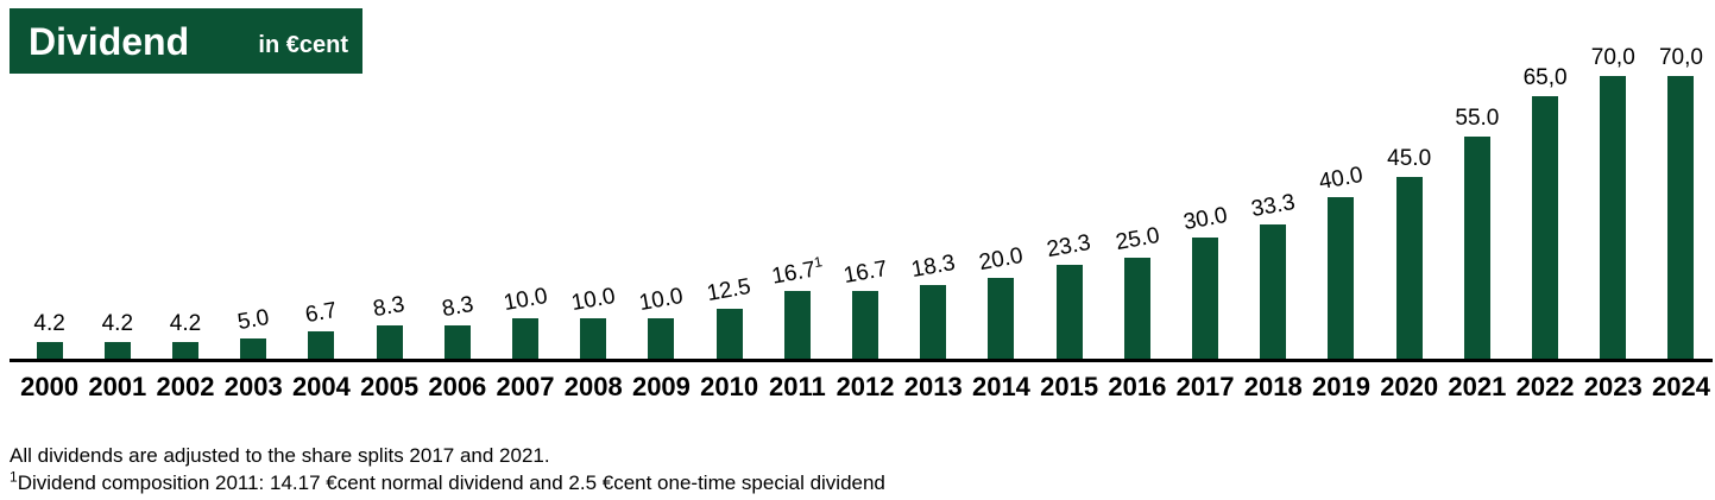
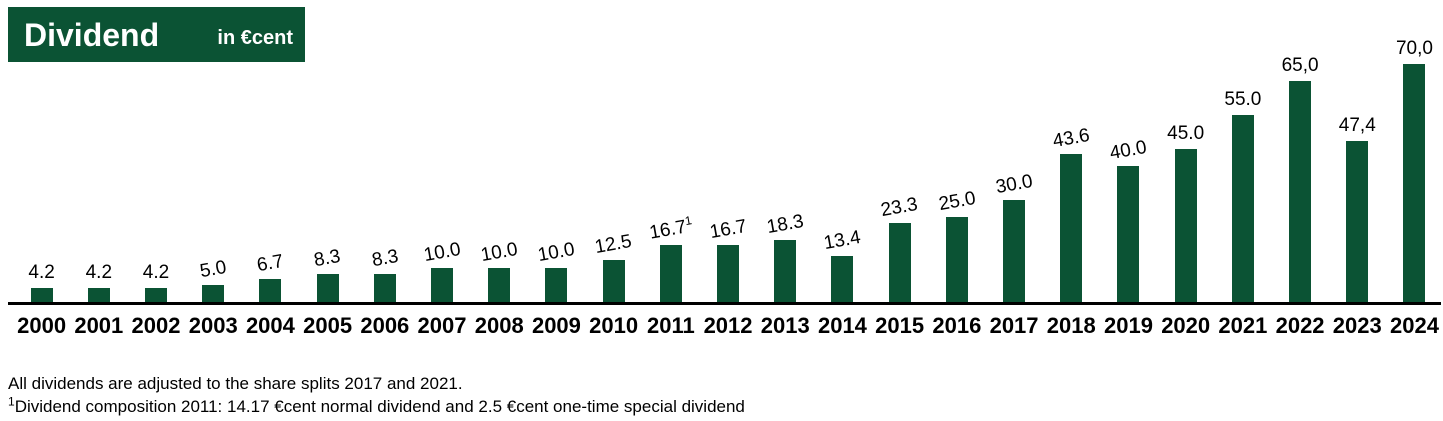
2014: 20.0 -> 13.4
2018: 33.3 -> 43.6
2023: 70,0 -> 47,4
